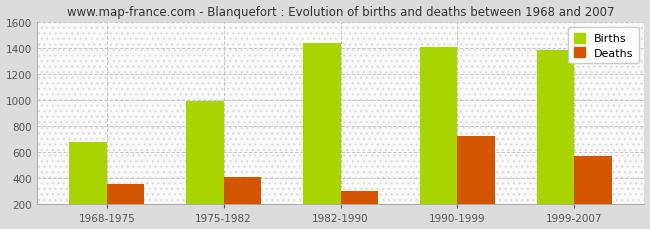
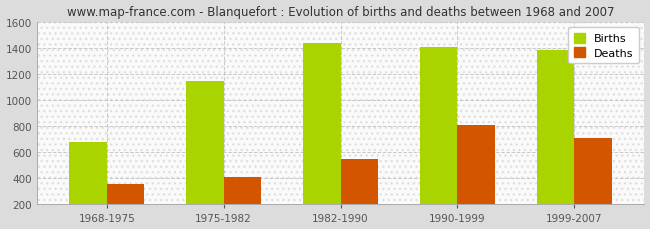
Births/1975-1982: 990 -> 1140
Deaths/1982-1990: 300 -> 550
Deaths/1990-1999: 720 -> 800
Deaths/1999-2007: 570 -> 710
